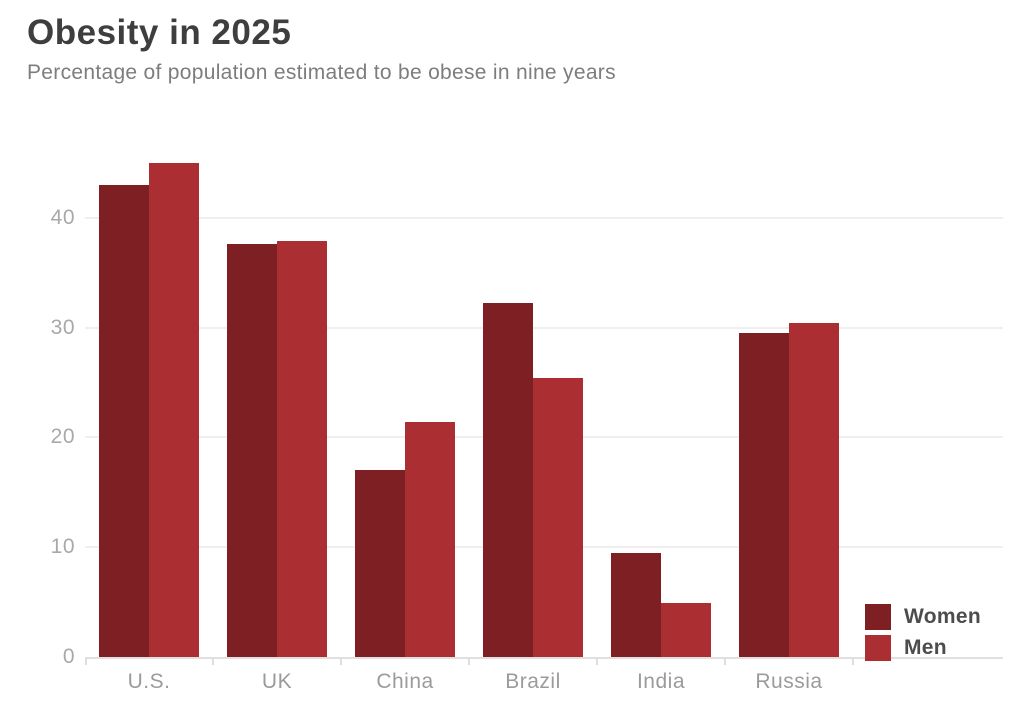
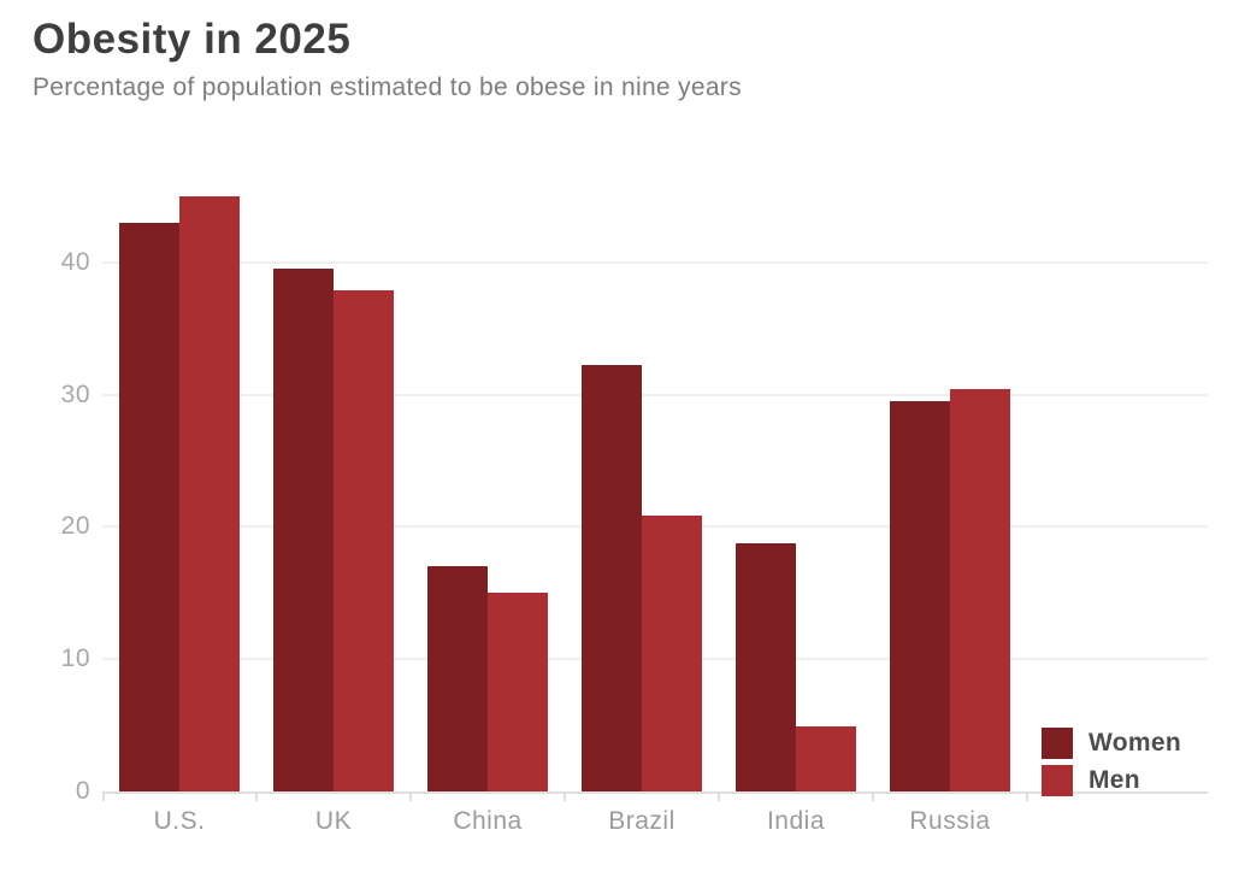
Women/UK: 37.6 -> 39.5
Men/China: 21.4 -> 15.0
Men/Brazil: 25.4 -> 20.9
Women/India: 9.5 -> 18.8
